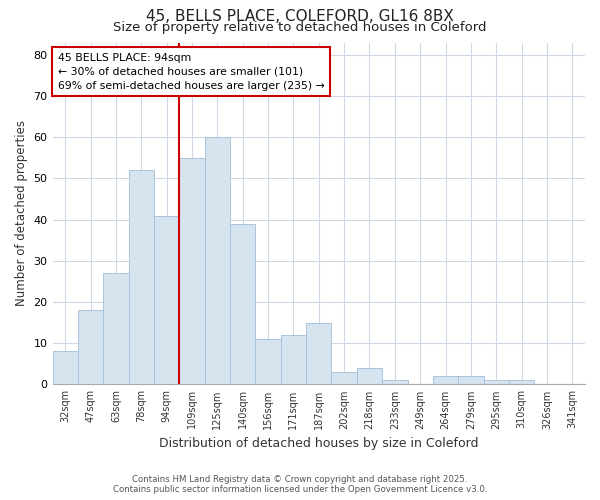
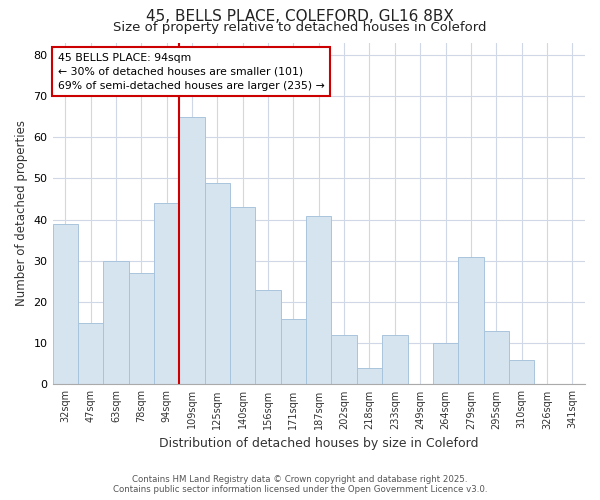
32sqm: 8 -> 39
47sqm: 18 -> 15
63sqm: 27 -> 30
78sqm: 52 -> 27
94sqm: 41 -> 44
109sqm: 55 -> 65
125sqm: 60 -> 49
140sqm: 39 -> 43
156sqm: 11 -> 23
171sqm: 12 -> 16
187sqm: 15 -> 41
202sqm: 3 -> 12
233sqm: 1 -> 12
264sqm: 2 -> 10
279sqm: 2 -> 31
295sqm: 1 -> 13
310sqm: 1 -> 6
